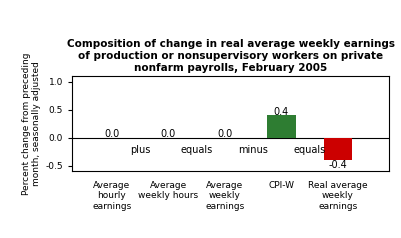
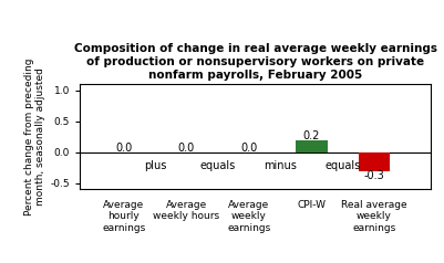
CPI-W: 0.4 -> 0.2
Real average weekly earnings: -0.4 -> -0.3
